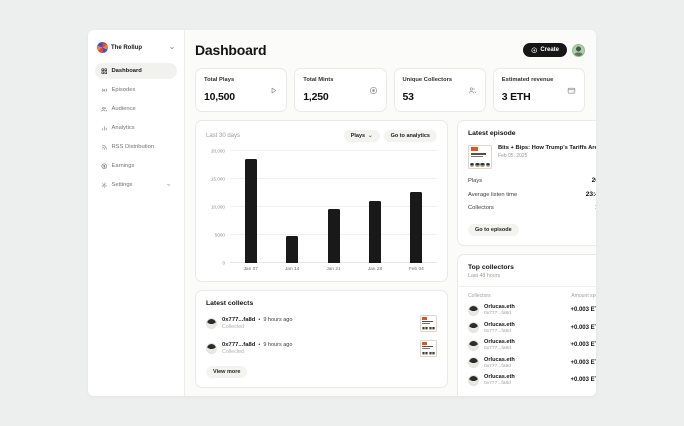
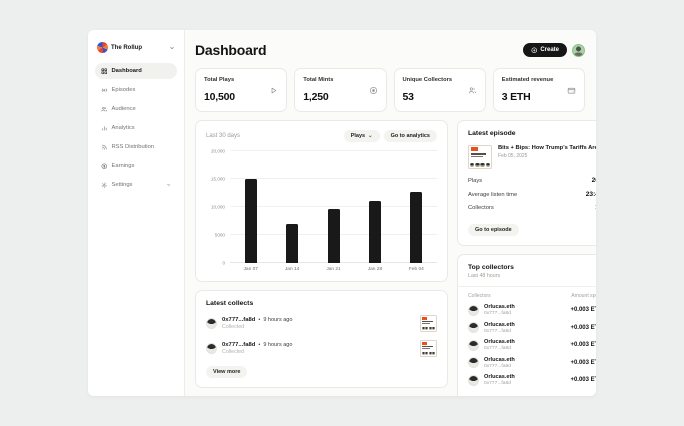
Jan 07: 19000 -> 15000
Jan 14: 5000 -> 7000
